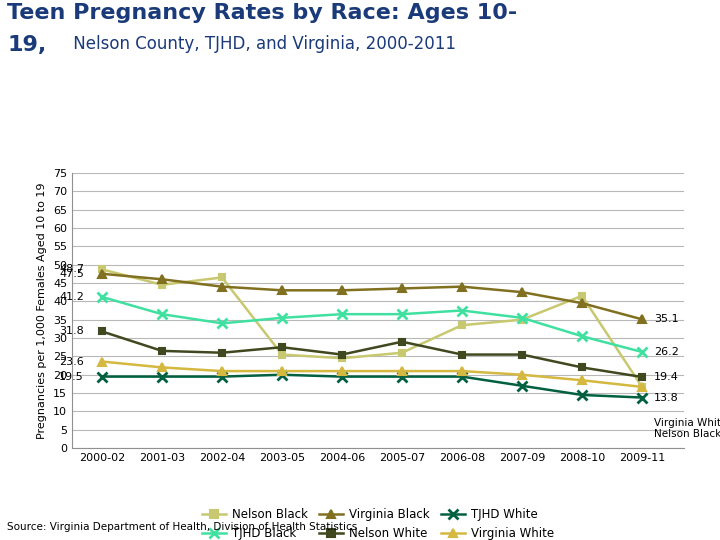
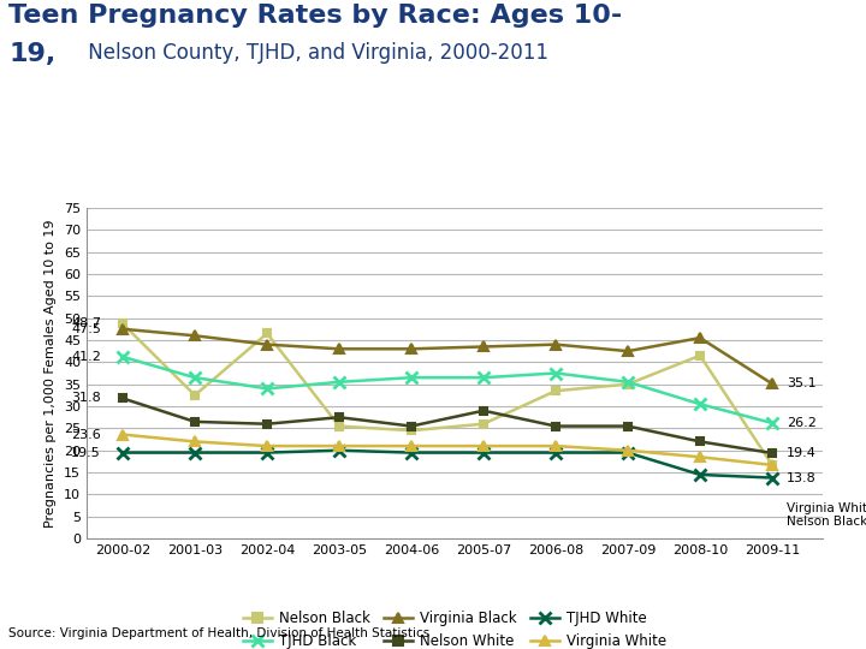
Nelson Black/2001-03: 44.5 -> 32.5
TJHD White/2007-09: 17.0 -> 19.5
Virginia Black/2008-10: 39.5 -> 45.5
